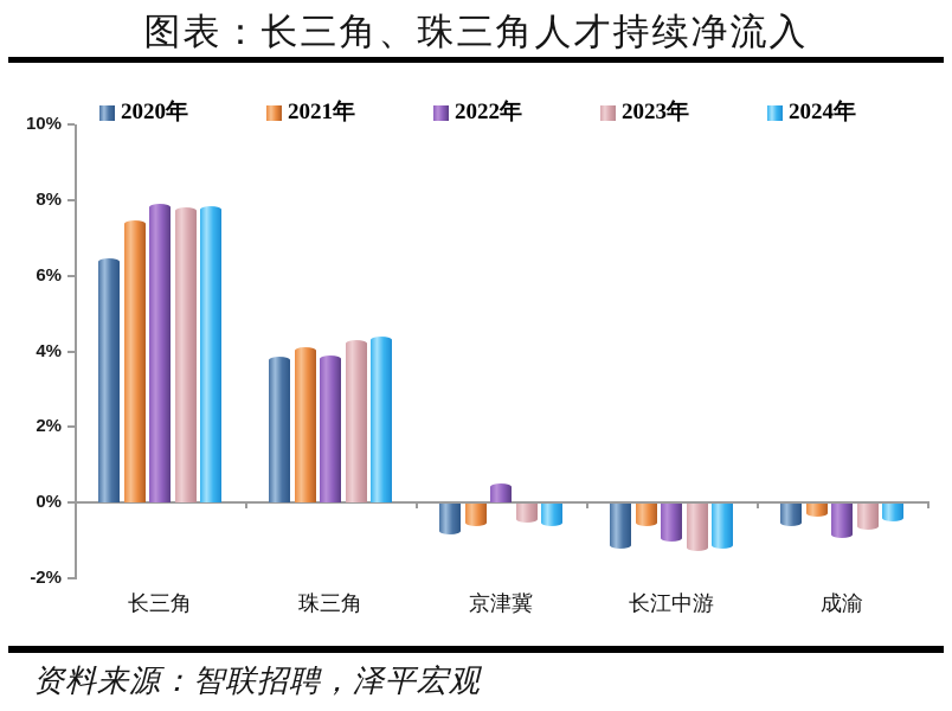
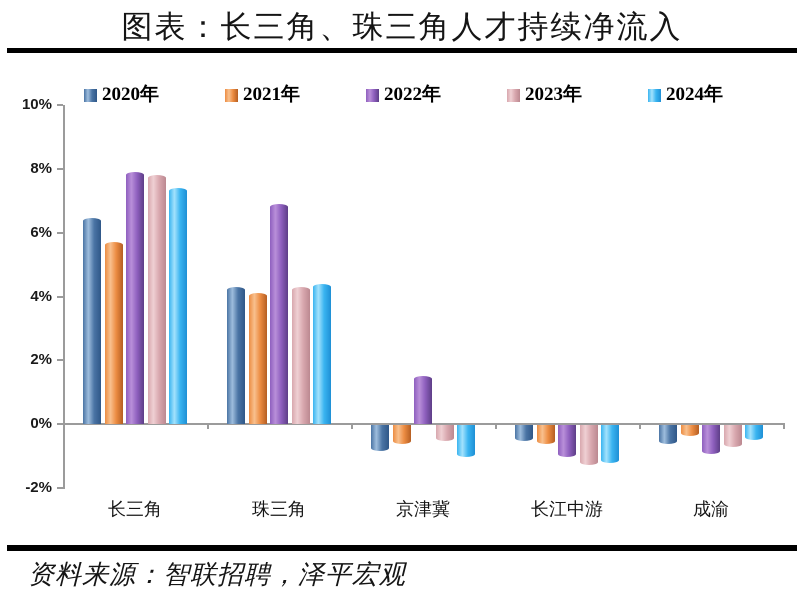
2021年/长三角: 7.5% -> 5.7%
2024年/长三角: 7.8% -> 7.4%
2020年/珠三角: 3.9% -> 4.3%
2022年/珠三角: 3.9% -> 6.9%
2022年/京津冀: 0.5% -> 1.5%
2024年/京津冀: -0.6% -> -1.0%
2020年/长江中游: -1.2% -> -0.5%
